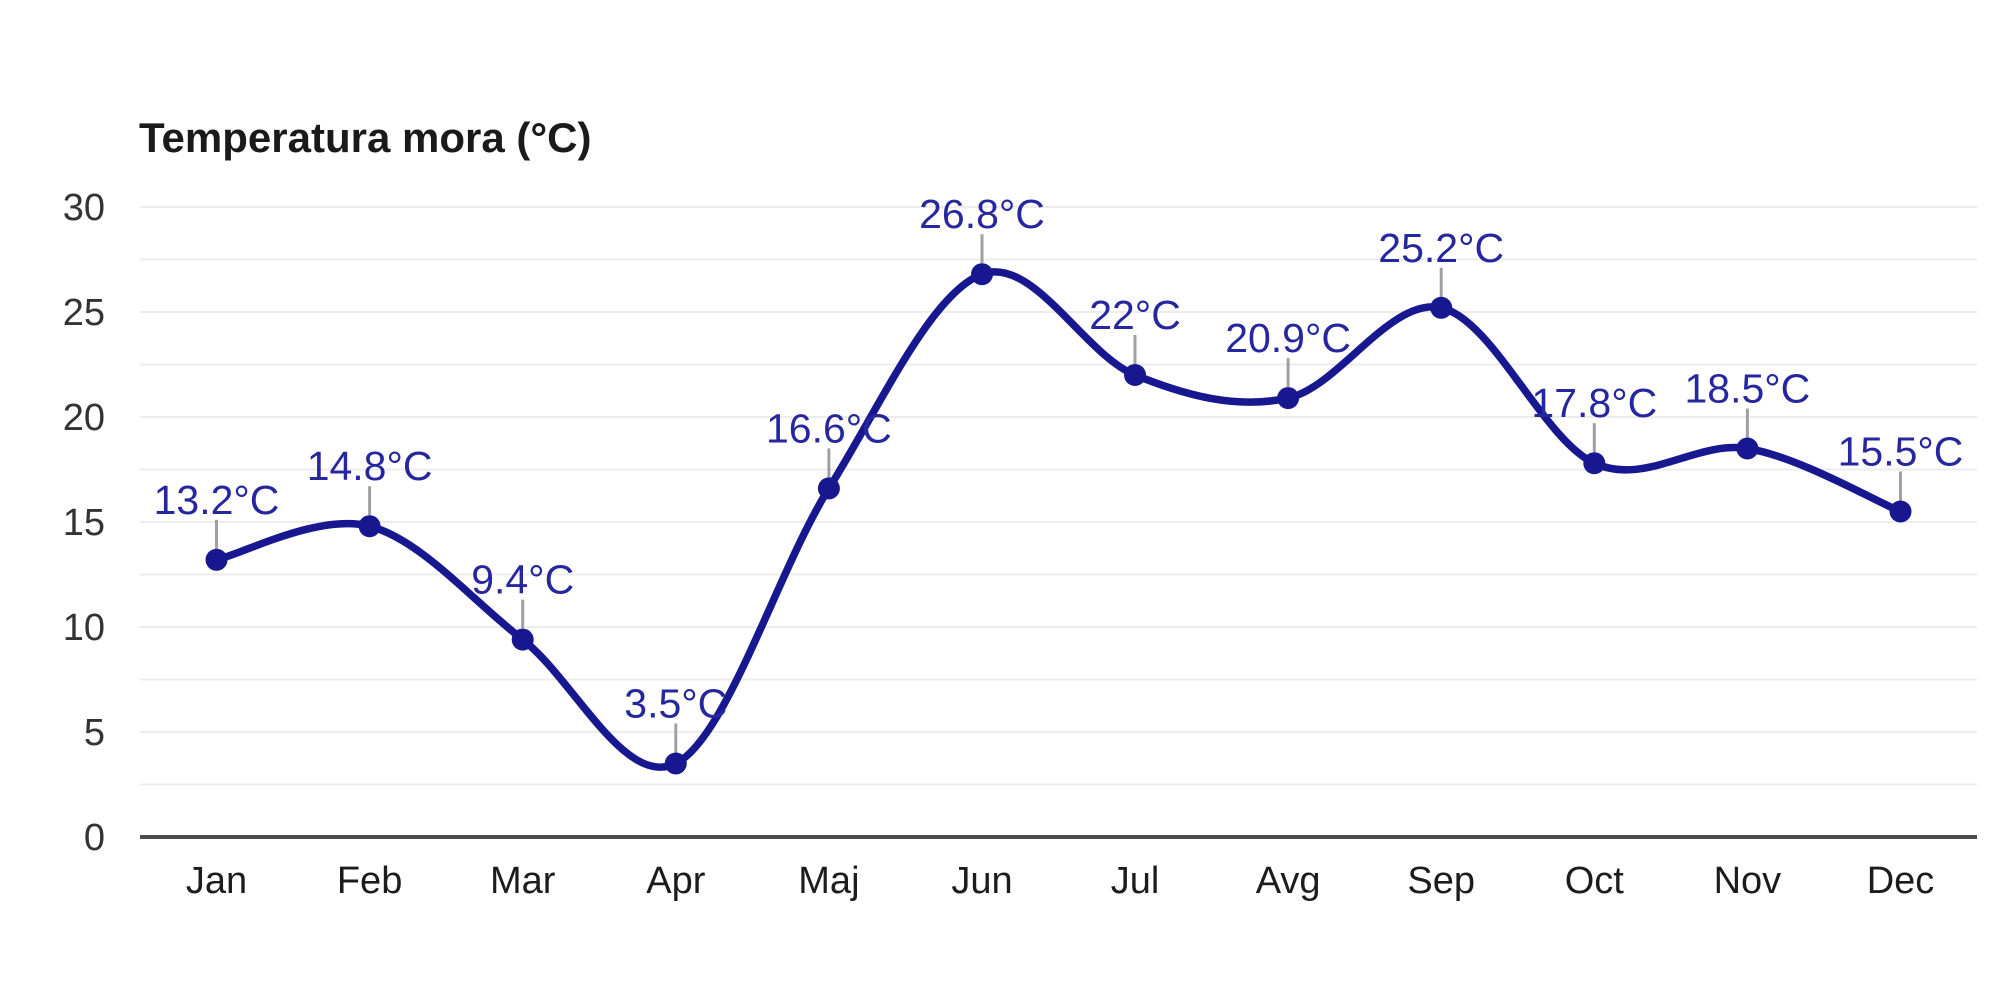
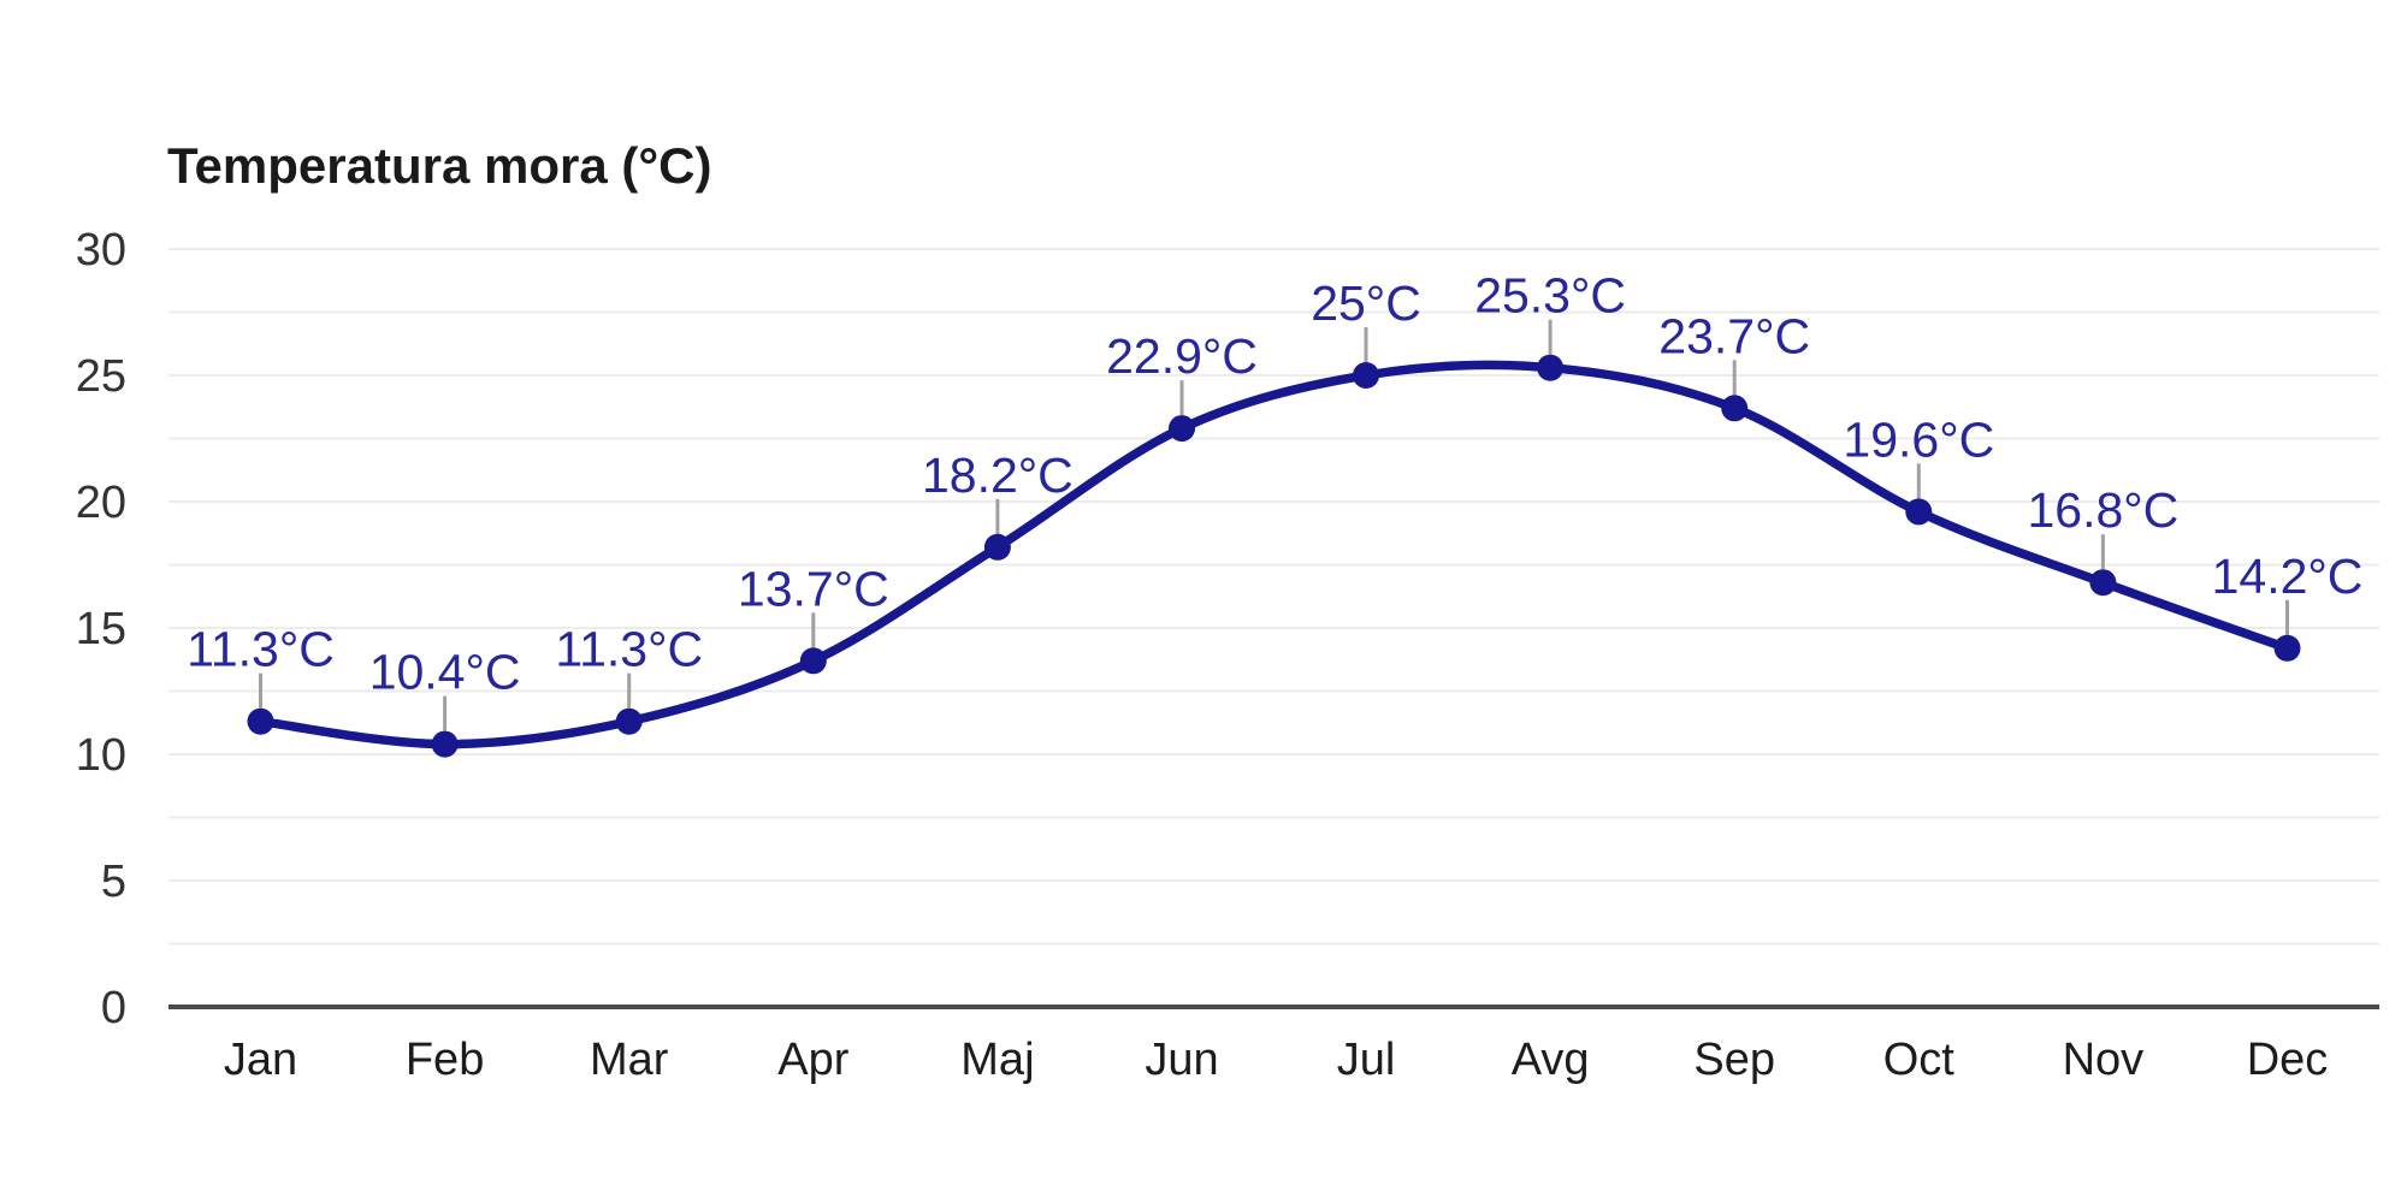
Jan: 13.2°C -> 11.3°C
Feb: 14.8°C -> 10.4°C
Mar: 9.4°C -> 11.3°C
Apr: 3.5°C -> 13.7°C
Maj: 16.6°C -> 18.2°C
Jun: 26.8°C -> 22.9°C
Jul: 22°C -> 25°C
Avg: 20.9°C -> 25.3°C
Sep: 25.2°C -> 23.7°C
Oct: 17.8°C -> 19.6°C
Nov: 18.5°C -> 16.8°C
Dec: 15.5°C -> 14.2°C
